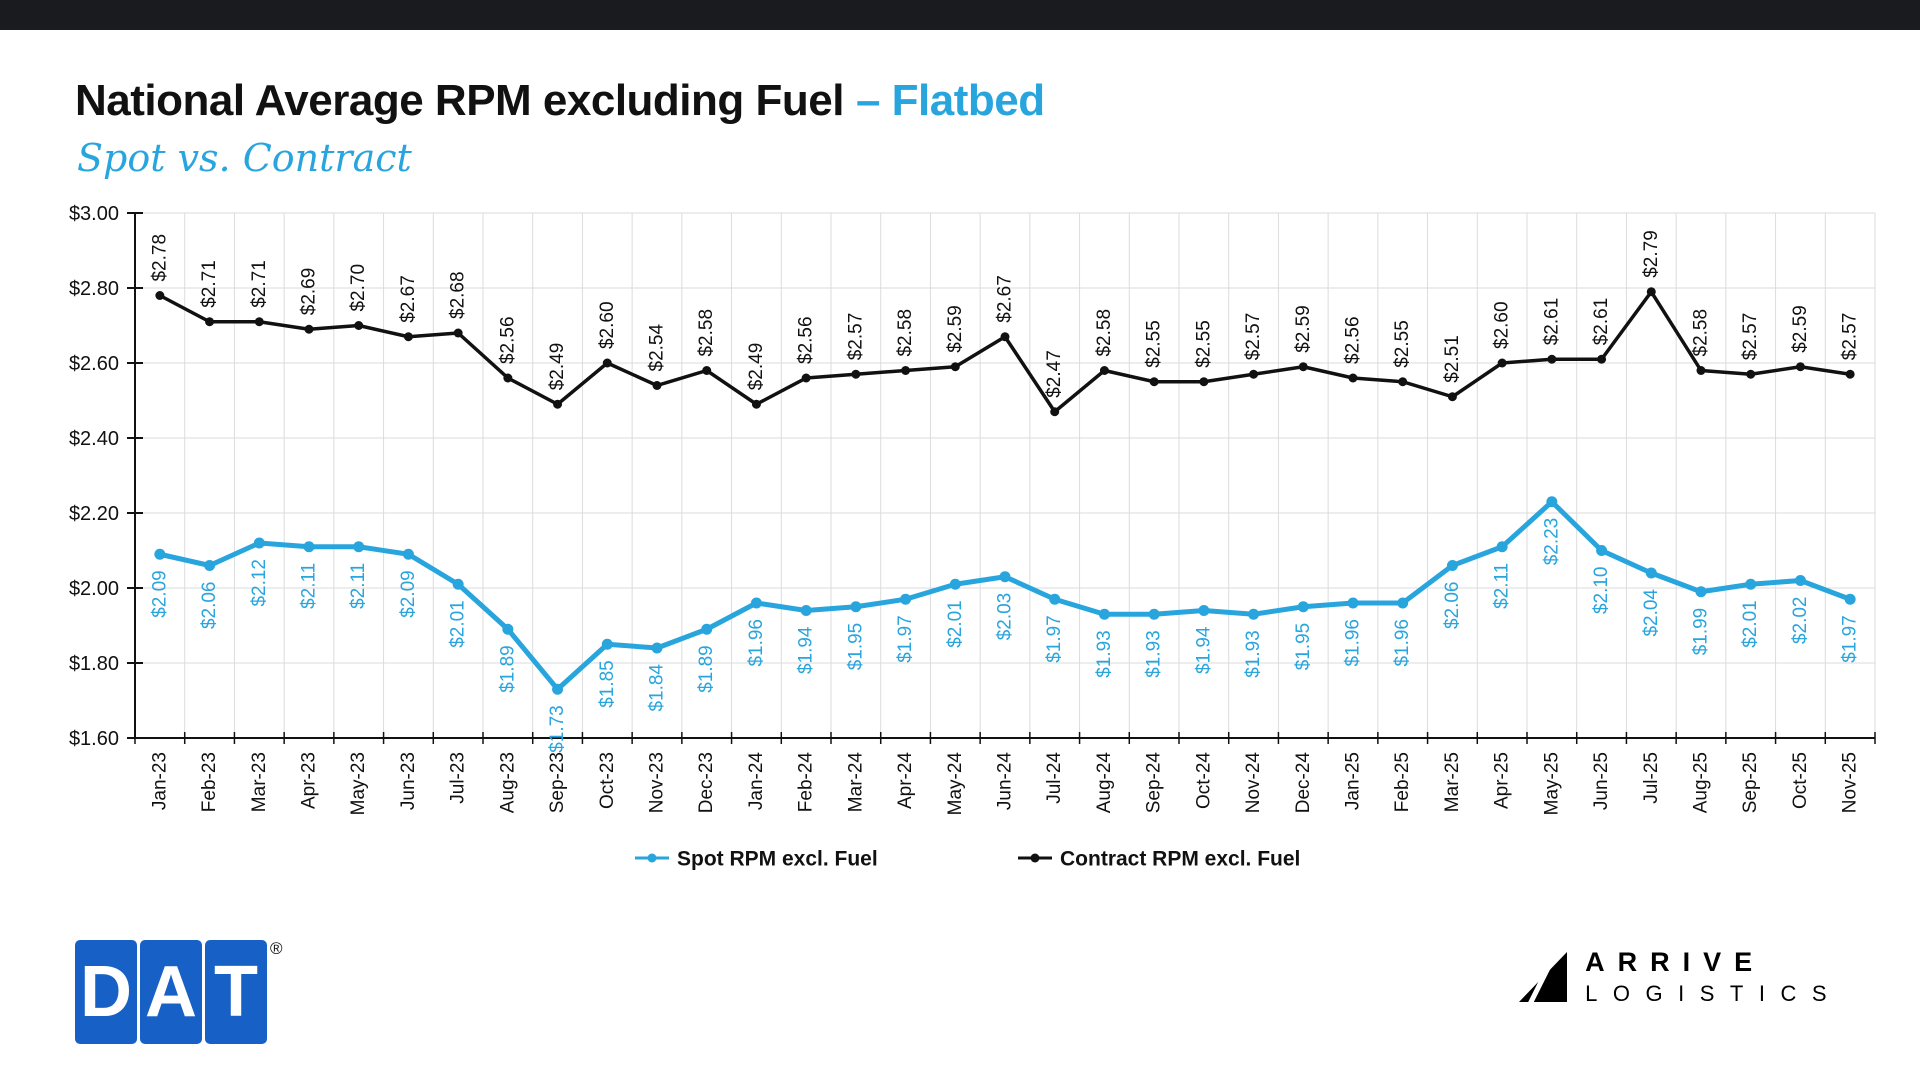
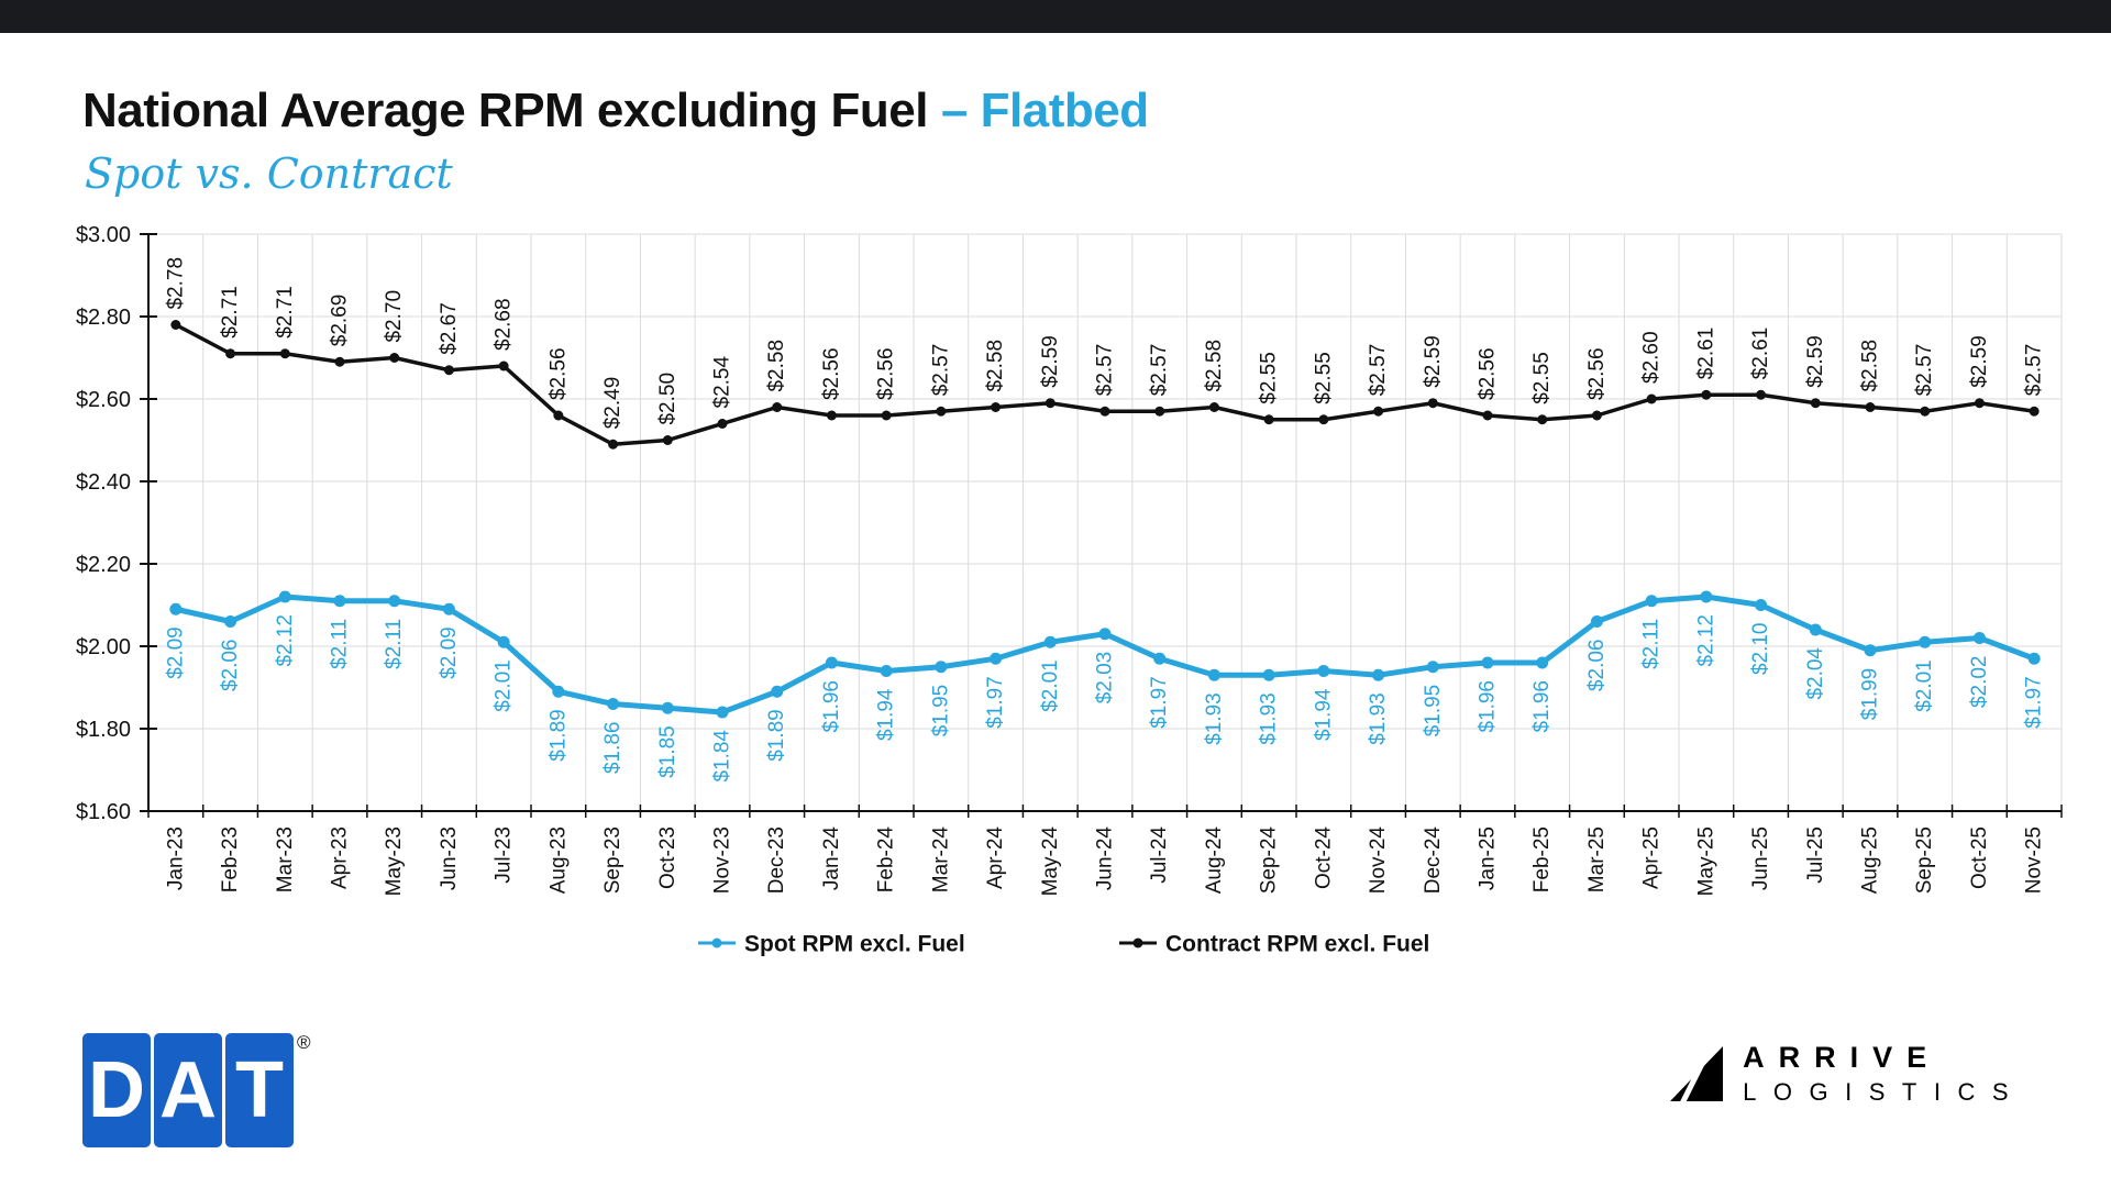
Spot RPM excl. Fuel/Sep-23: $1.73 -> $1.86
Contract RPM excl. Fuel/Oct-23: $2.60 -> $2.50
Contract RPM excl. Fuel/Jan-24: $2.49 -> $2.56
Contract RPM excl. Fuel/Jun-24: $2.67 -> $2.57
Contract RPM excl. Fuel/Jul-24: $2.47 -> $2.57
Contract RPM excl. Fuel/Mar-25: $2.51 -> $2.56
Spot RPM excl. Fuel/May-25: $2.23 -> $2.12
Contract RPM excl. Fuel/Jul-25: $2.79 -> $2.59
